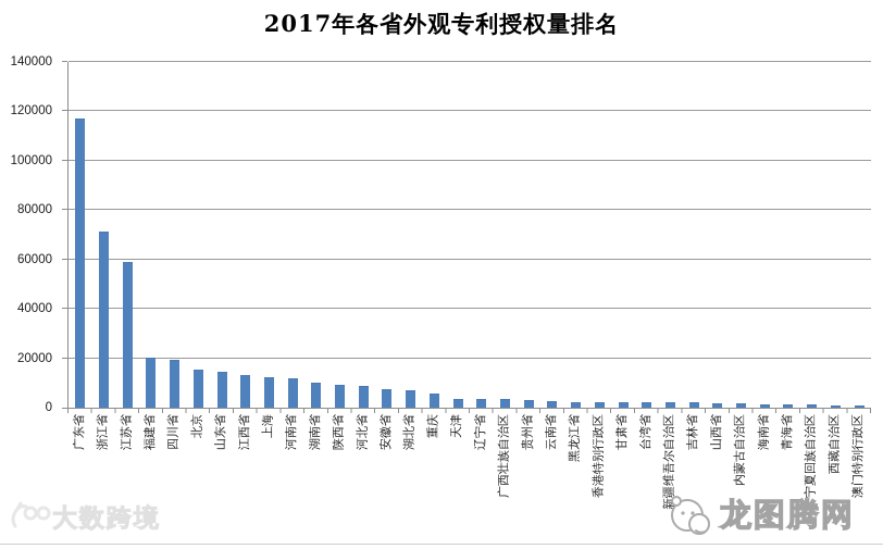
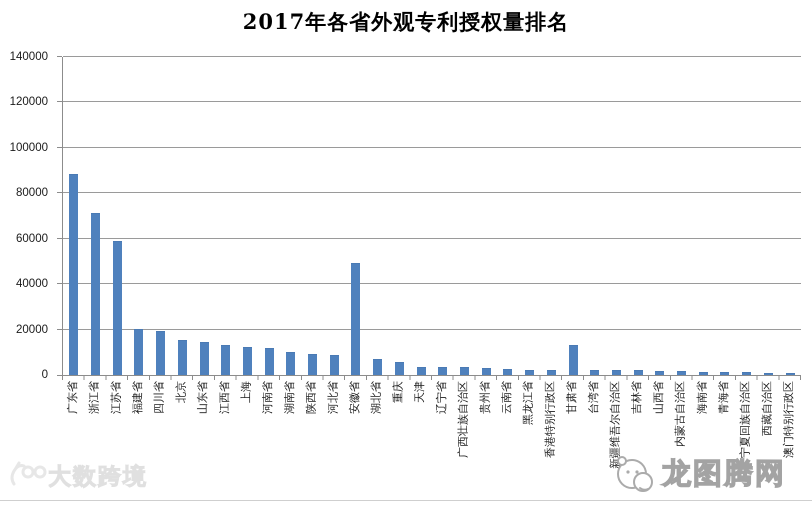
广东省: 117000 -> 88000
安徽省: 7000 -> 49000
甘肃省: 2000 -> 13000
